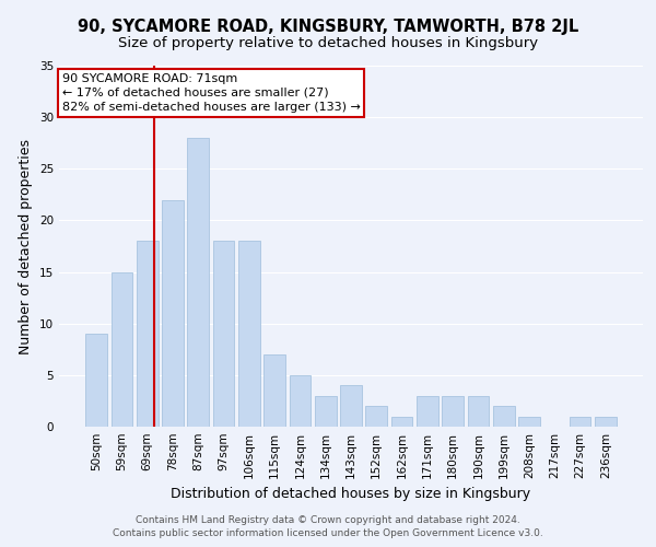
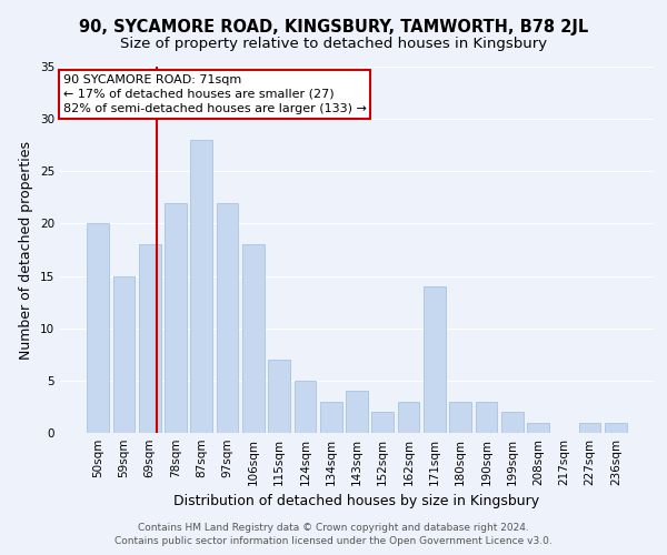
50sqm: 9 -> 20
97sqm: 18 -> 22
162sqm: 1 -> 3
171sqm: 3 -> 14
